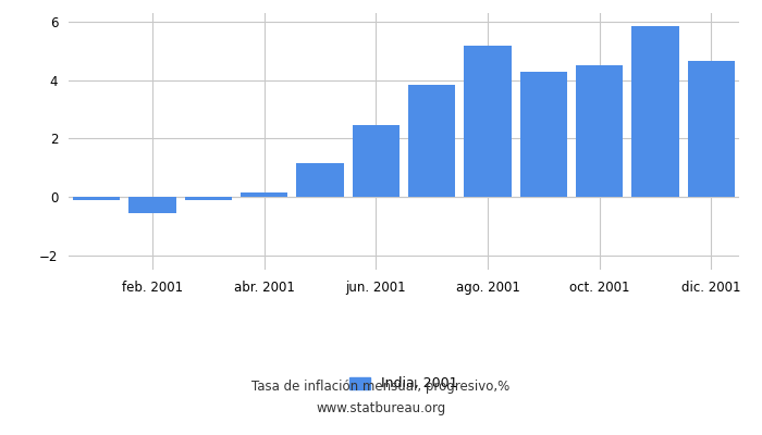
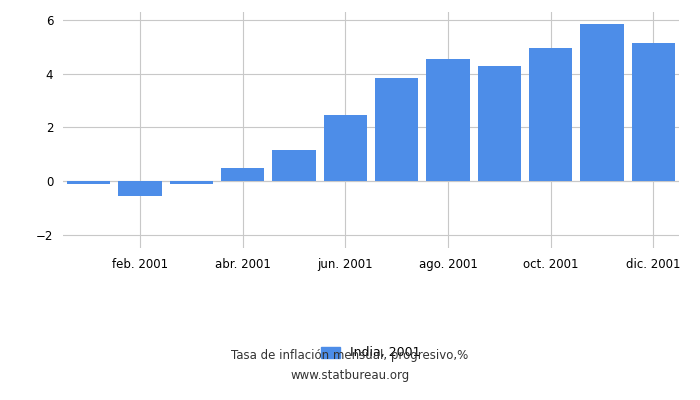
abr. 2001: 0.15 -> 0.50
ago. 2001: 5.20 -> 4.55
oct. 2001: 4.50 -> 4.95
dic. 2001: 4.65 -> 5.15
